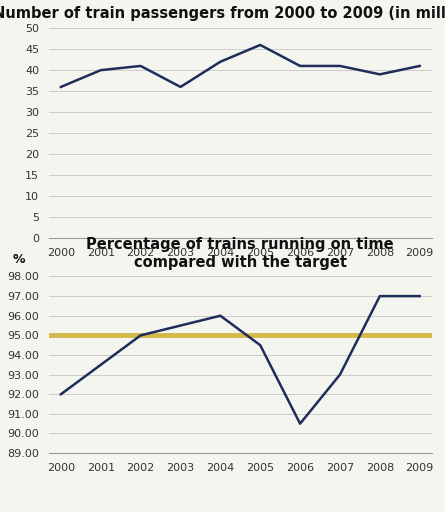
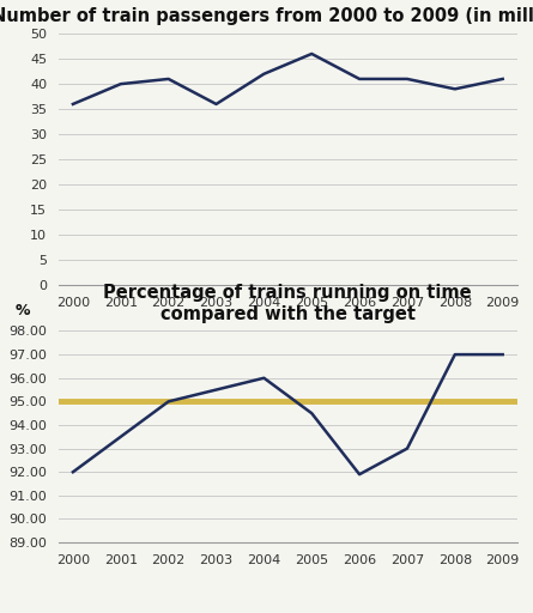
2006: 90.5 -> 91.9
